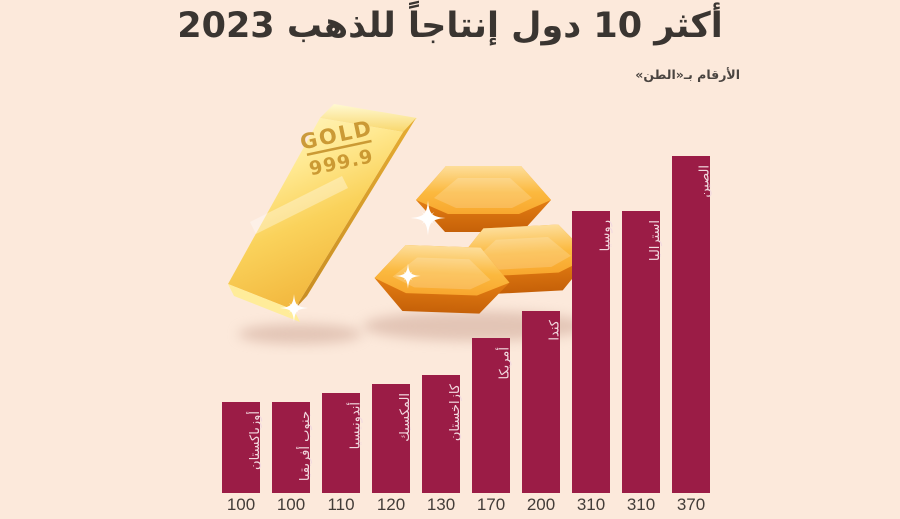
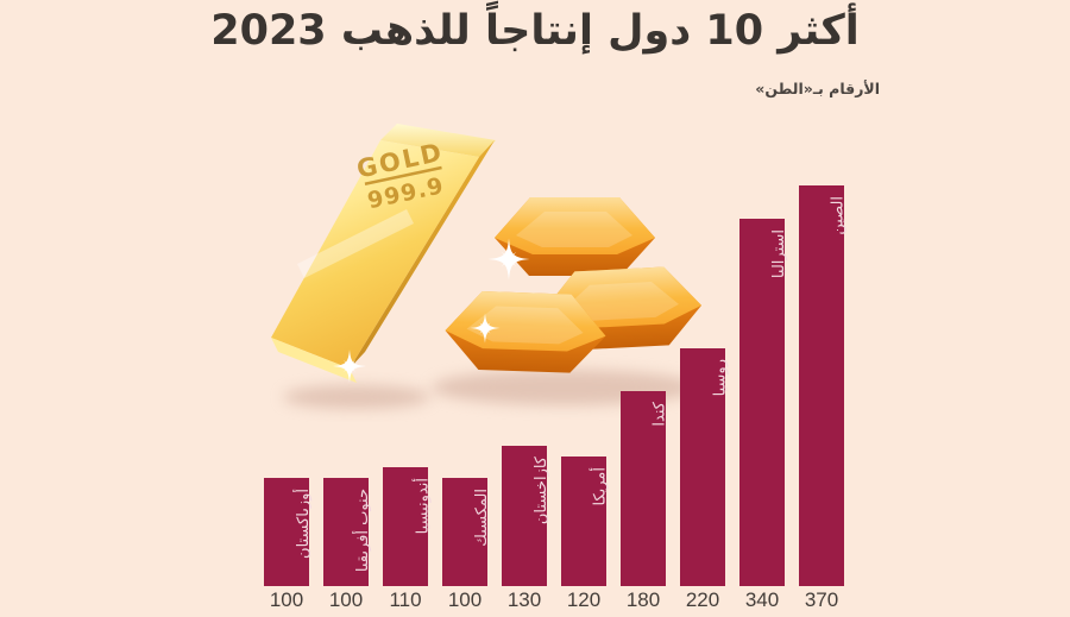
المكسيك: 120 -> 100
أمريكا: 170 -> 120
كندا: 200 -> 180
روسيا: 310 -> 220
استراليا: 310 -> 340
